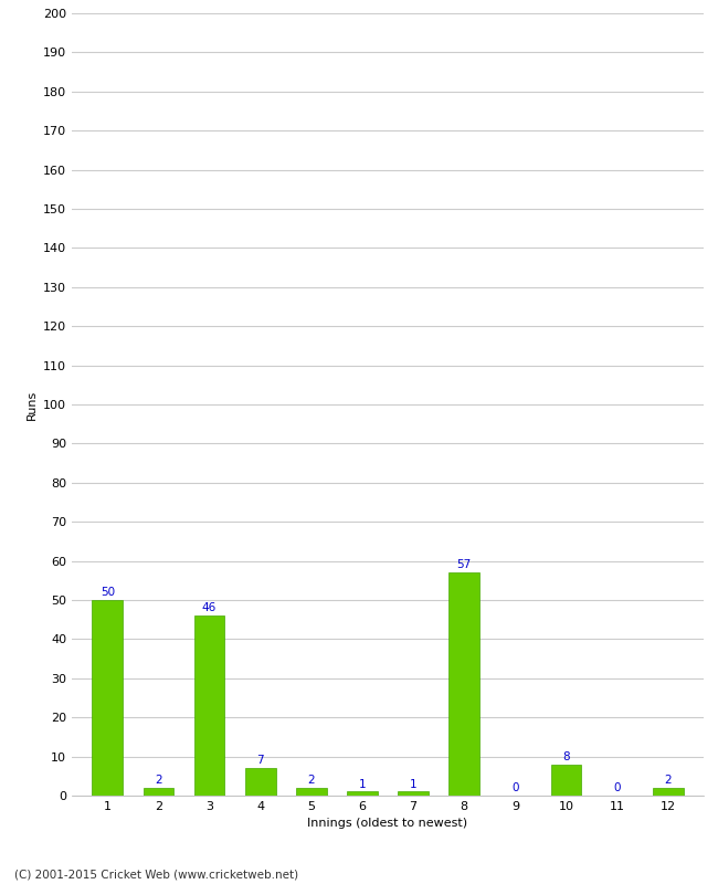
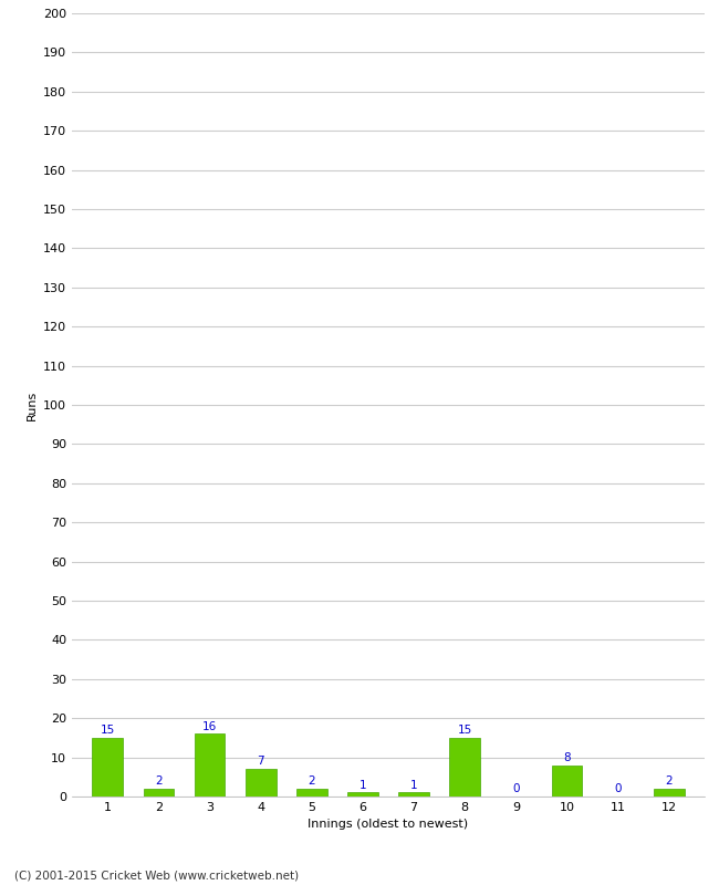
1: 50 -> 15
3: 46 -> 16
8: 57 -> 15
